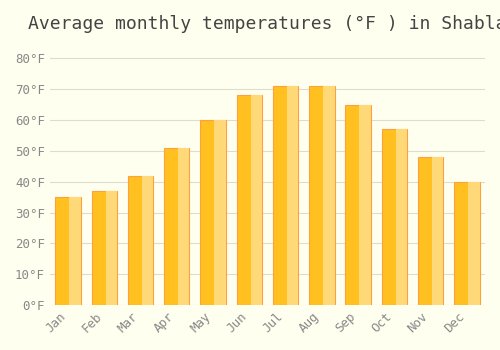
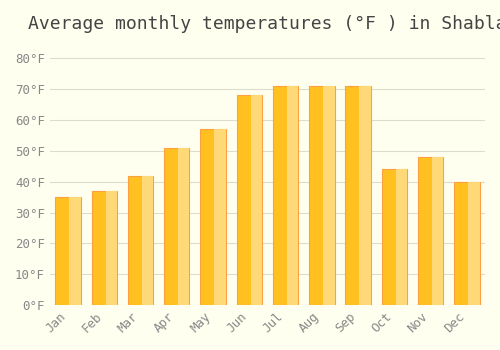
May: 60°F -> 57°F
Sep: 65°F -> 71°F
Oct: 57°F -> 44°F
